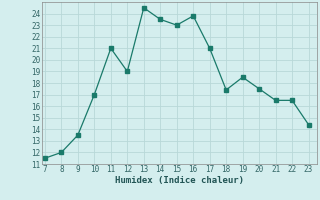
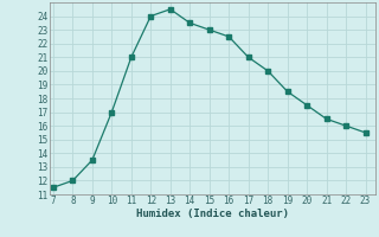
12: 19.0 -> 24.0
16: 23.8 -> 22.5
18: 17.4 -> 20.0
22: 16.5 -> 16.0
23: 14.4 -> 15.5
